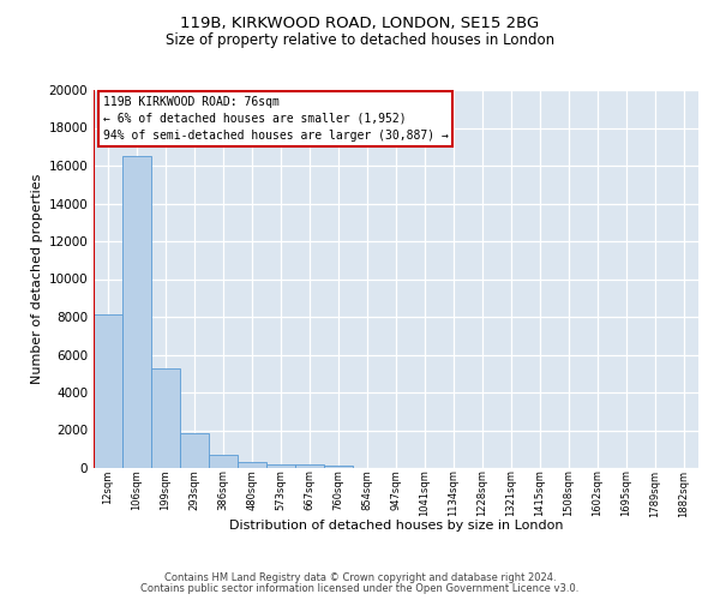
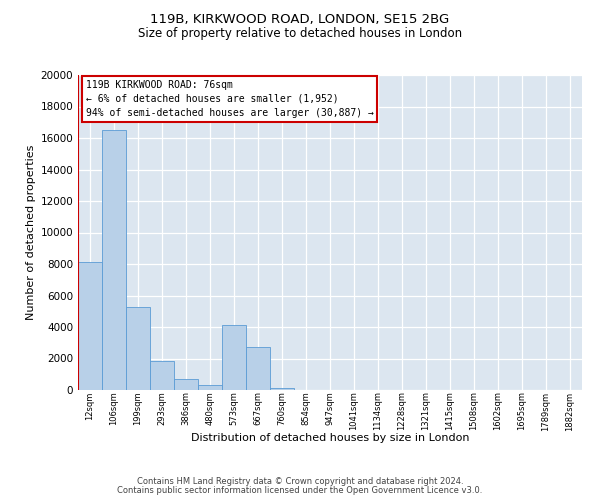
573sqm: 200 -> 4100
667sqm: 200 -> 2700
